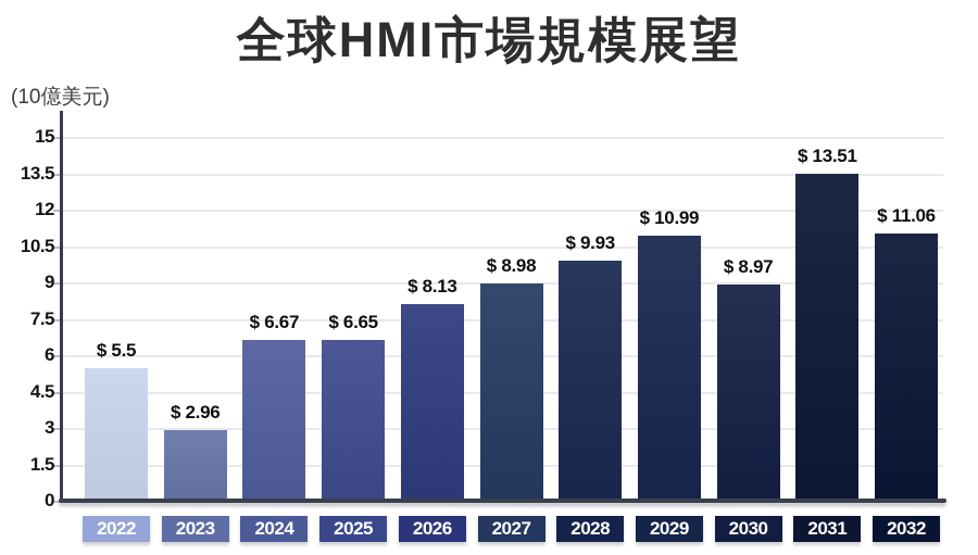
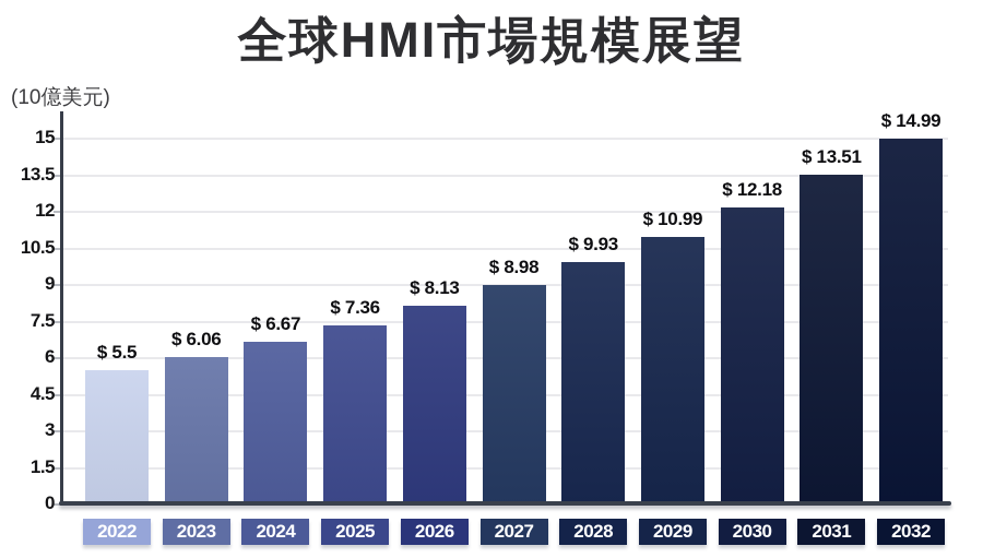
2023: 2.96 -> 6.06
2025: 6.65 -> 7.36
2030: 8.97 -> 12.18
2032: 11.06 -> 14.99
